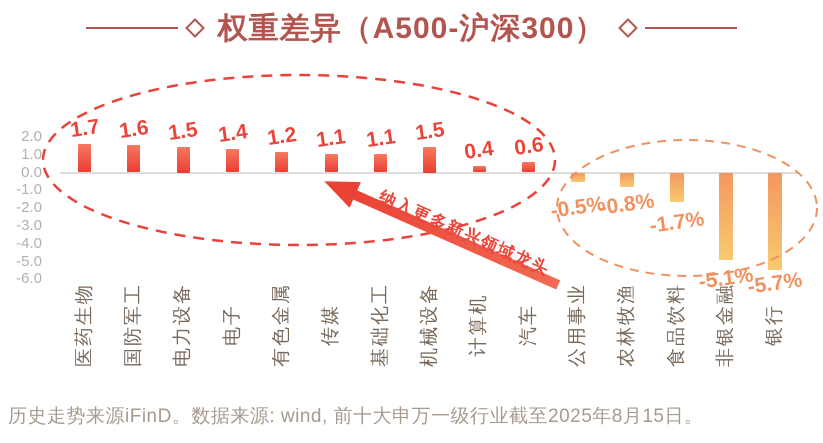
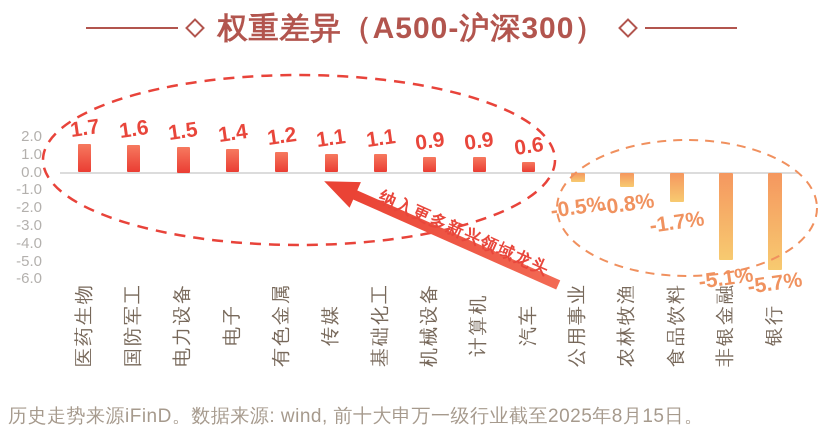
机械设备: 1.5 -> 0.9
计算机: 0.4 -> 0.9
